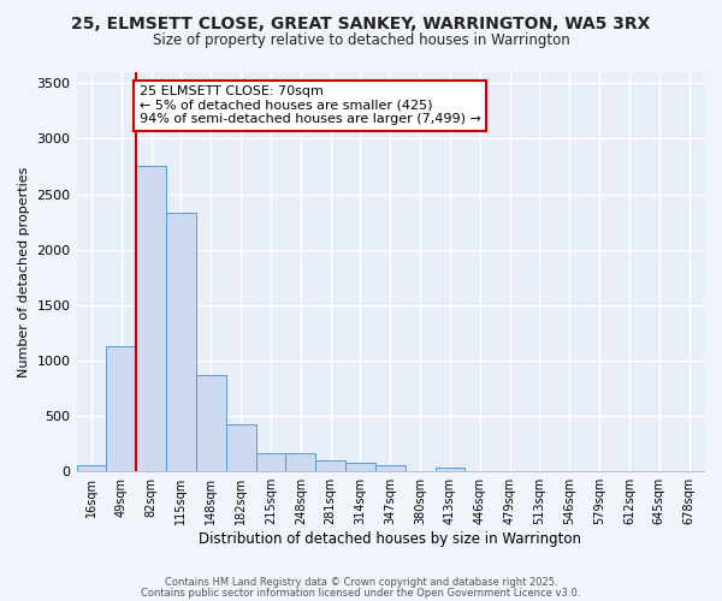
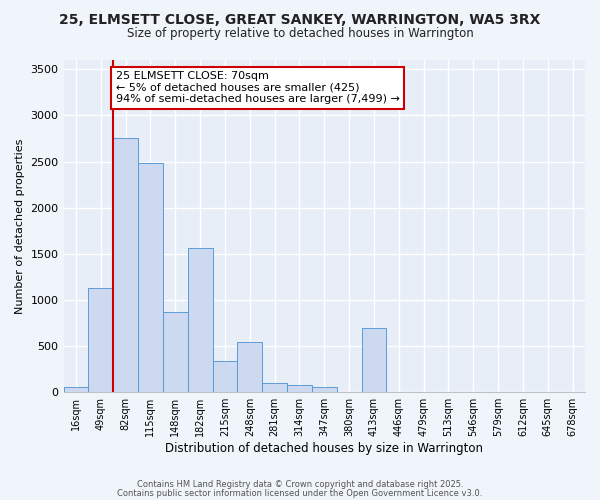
115sqm: 2330 -> 2480
182sqm: 430 -> 1560
215sqm: 170 -> 340
248sqm: 160 -> 540
413sqm: 30 -> 700
